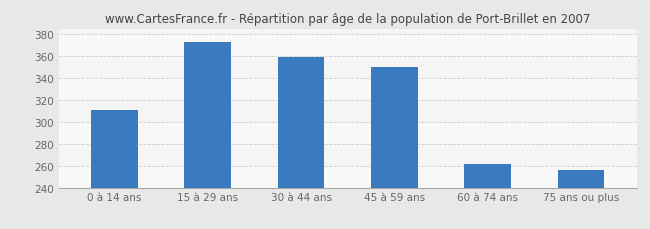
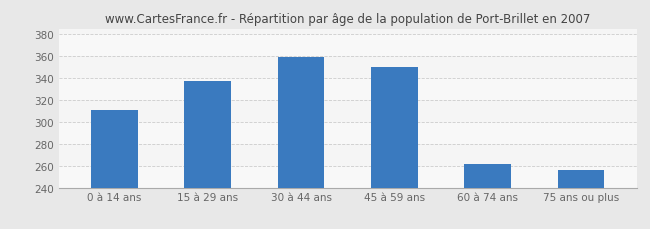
15 à 29 ans: 373 -> 337
